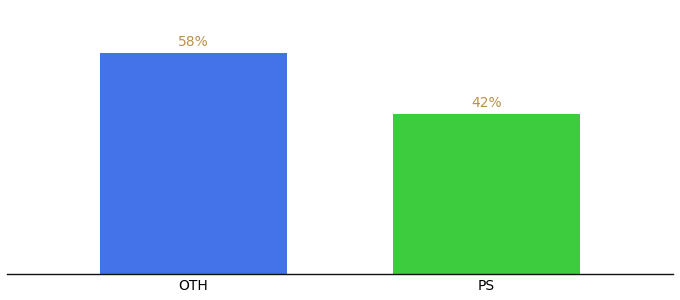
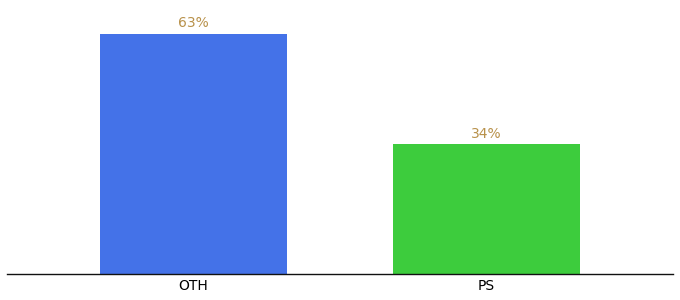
OTH: 58% -> 63%
PS: 42% -> 34%
